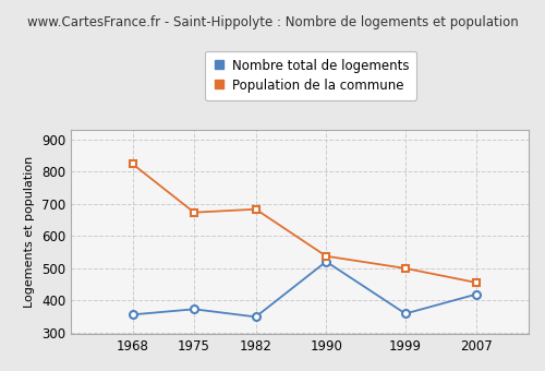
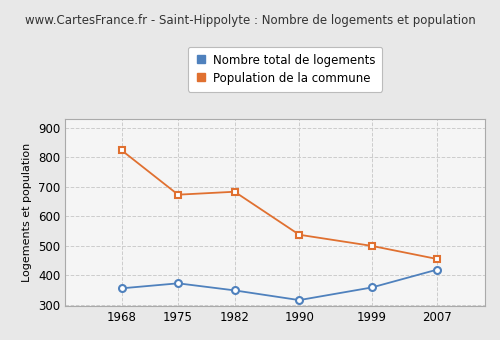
Nombre total de logements/1990: 520 -> 315
